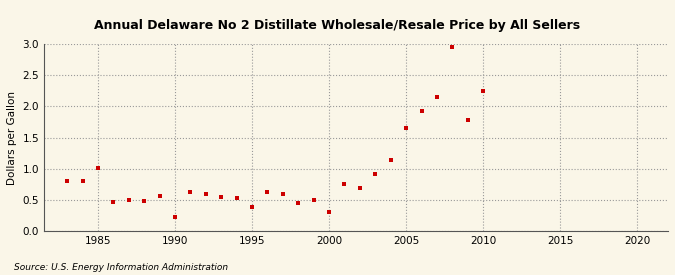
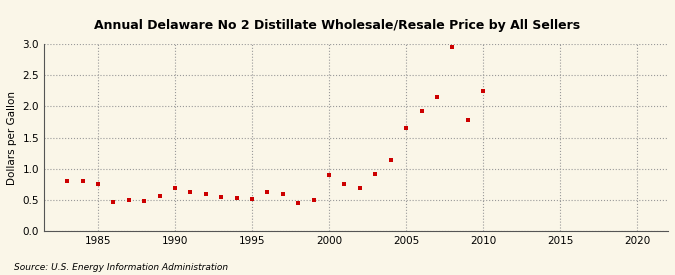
1985: 1.02 -> 0.76
1990: 0.22 -> 0.69
1995: 0.38 -> 0.51
2000: 0.30 -> 0.90
